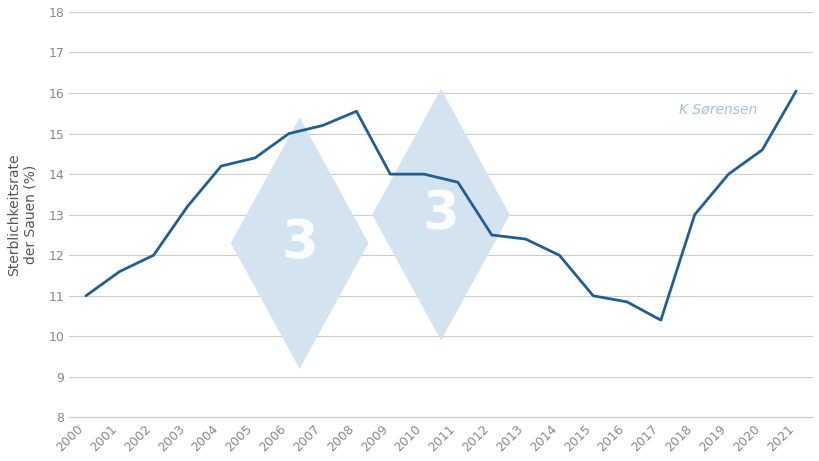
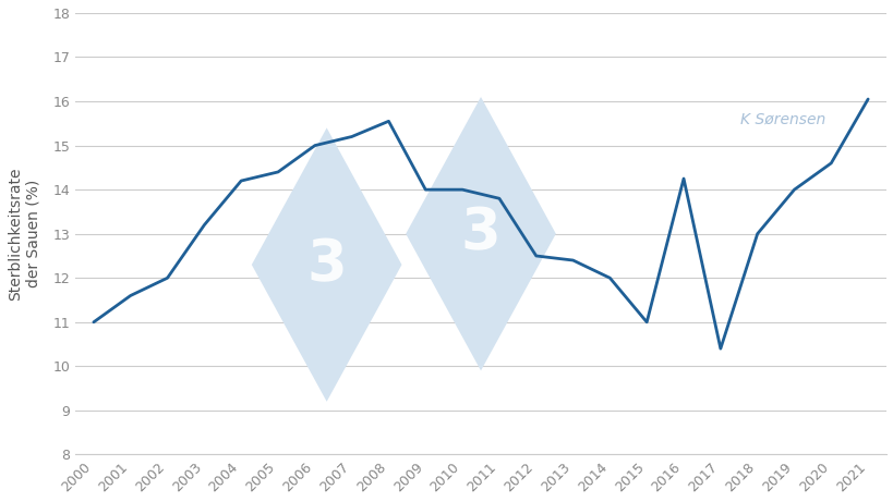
2016: 10.85 -> 14.25
